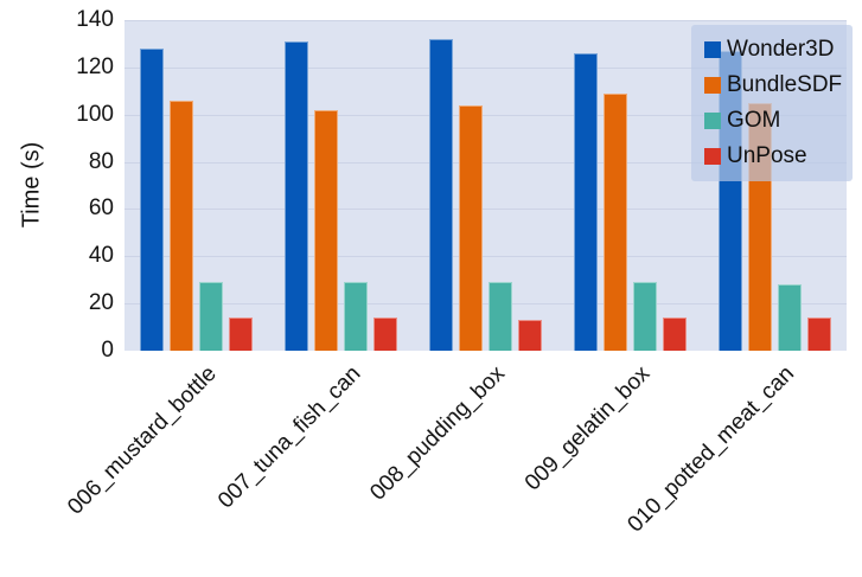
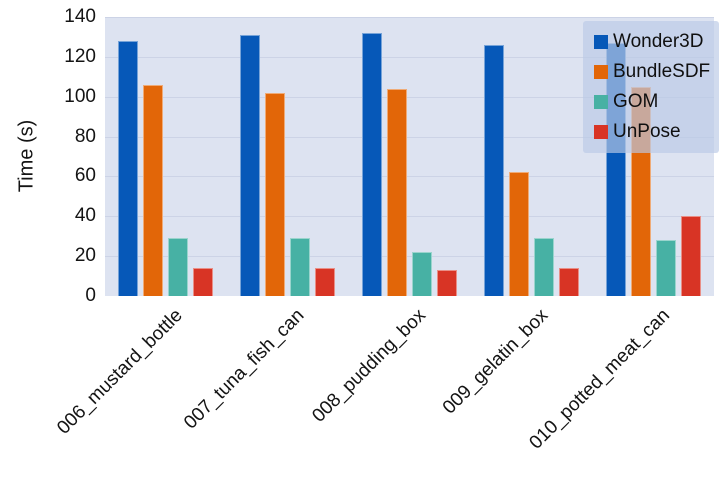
GOM/008_pudding_box: 29 -> 22
BundleSDF/009_gelatin_box: 109 -> 62
UnPose/010_potted_meat_can: 14 -> 40
